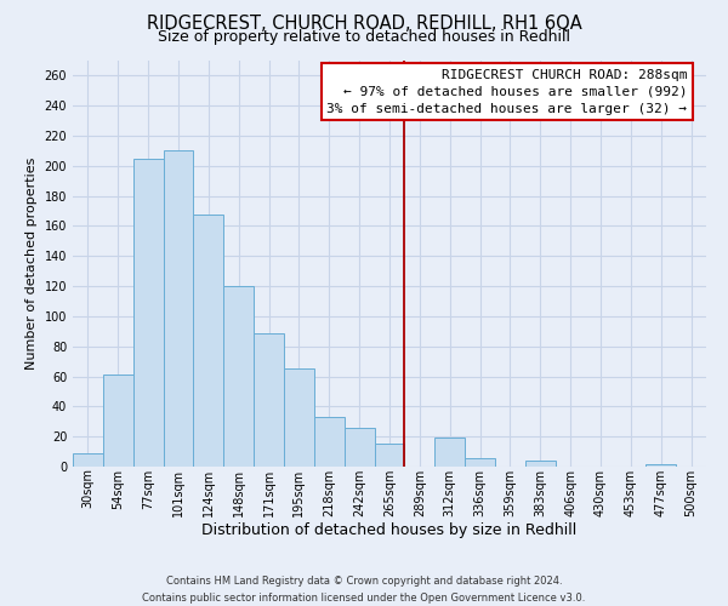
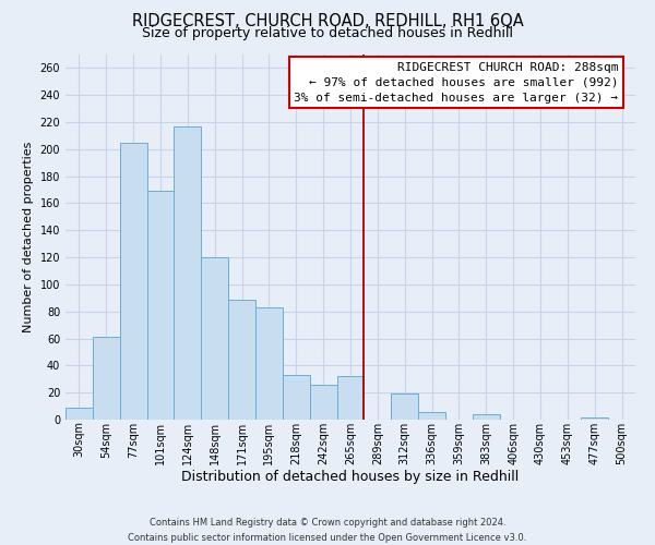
101sqm: 210 -> 169
124sqm: 168 -> 217
195sqm: 65 -> 83
265sqm: 15 -> 32
